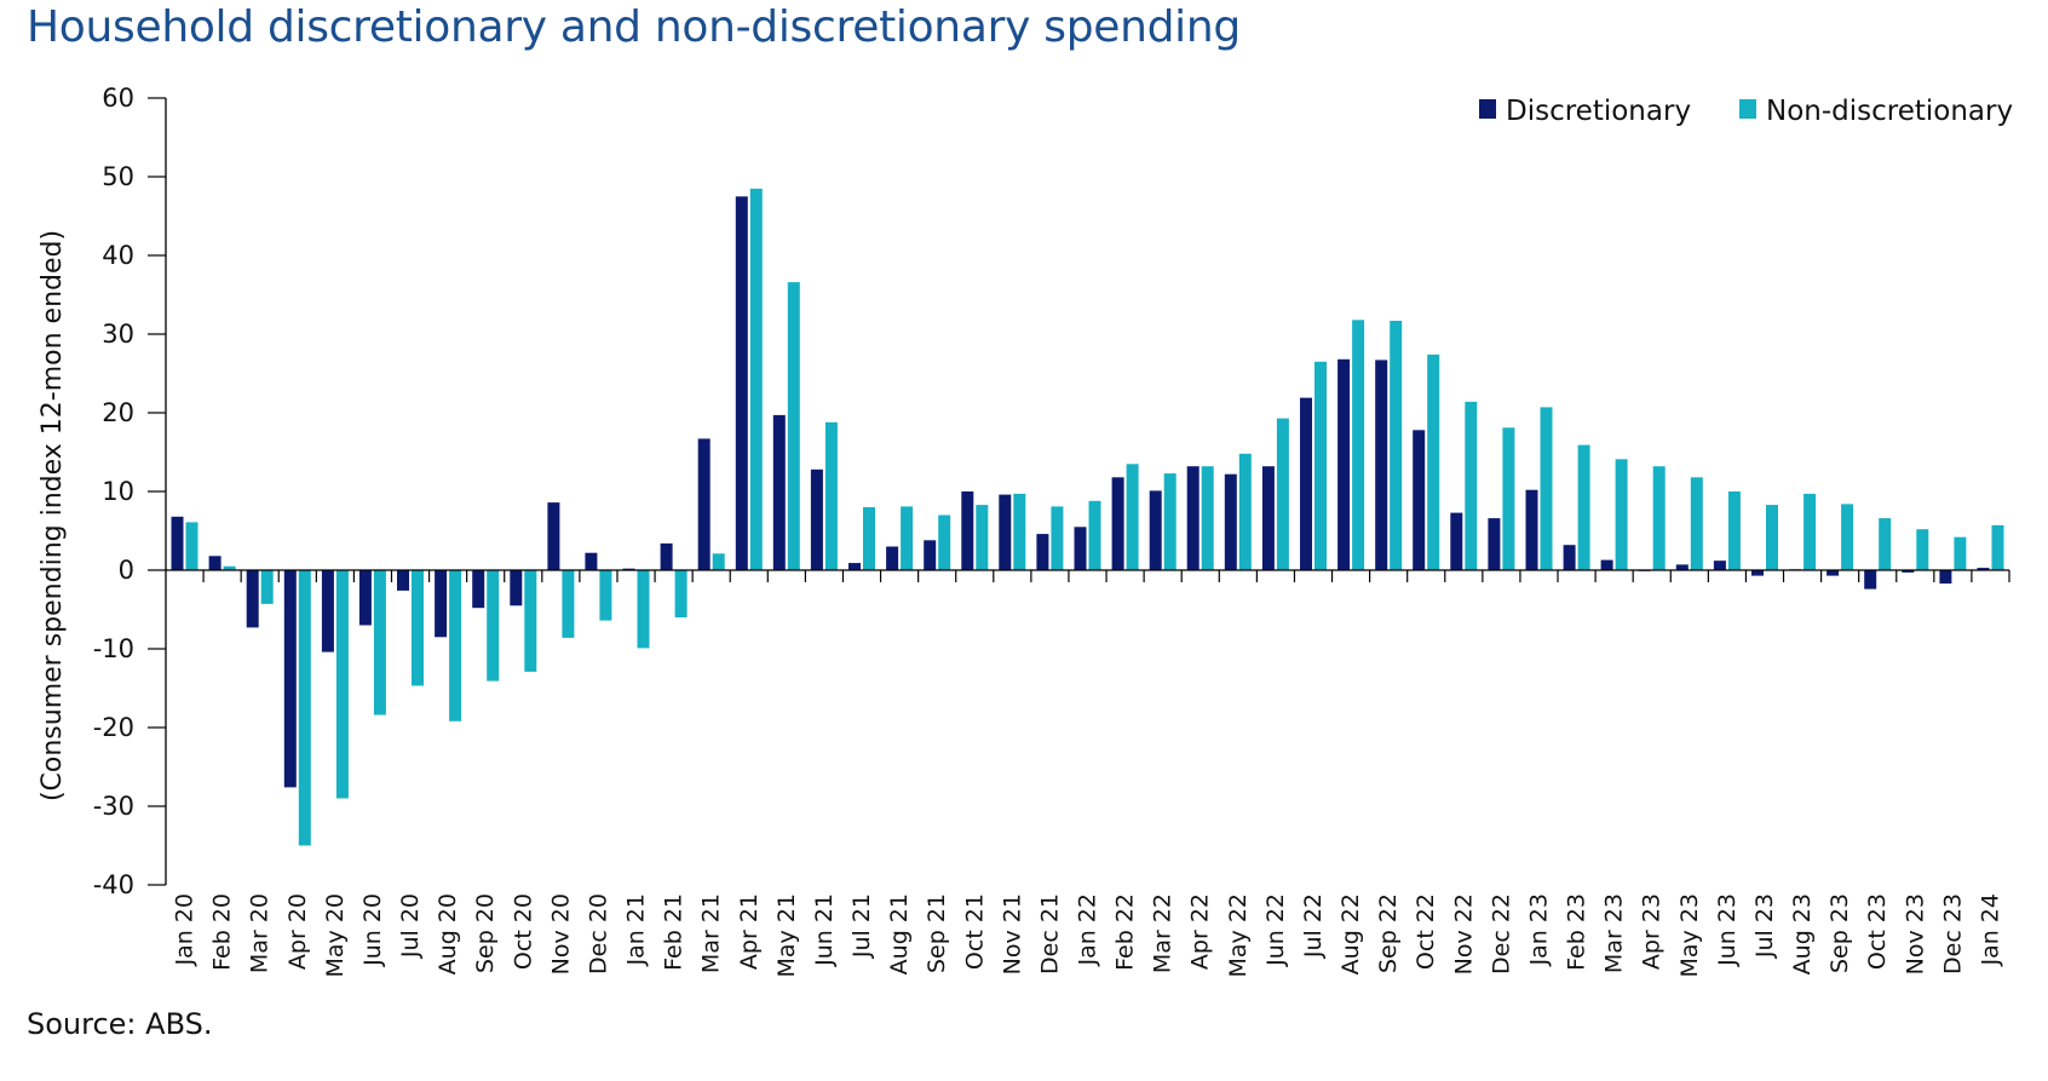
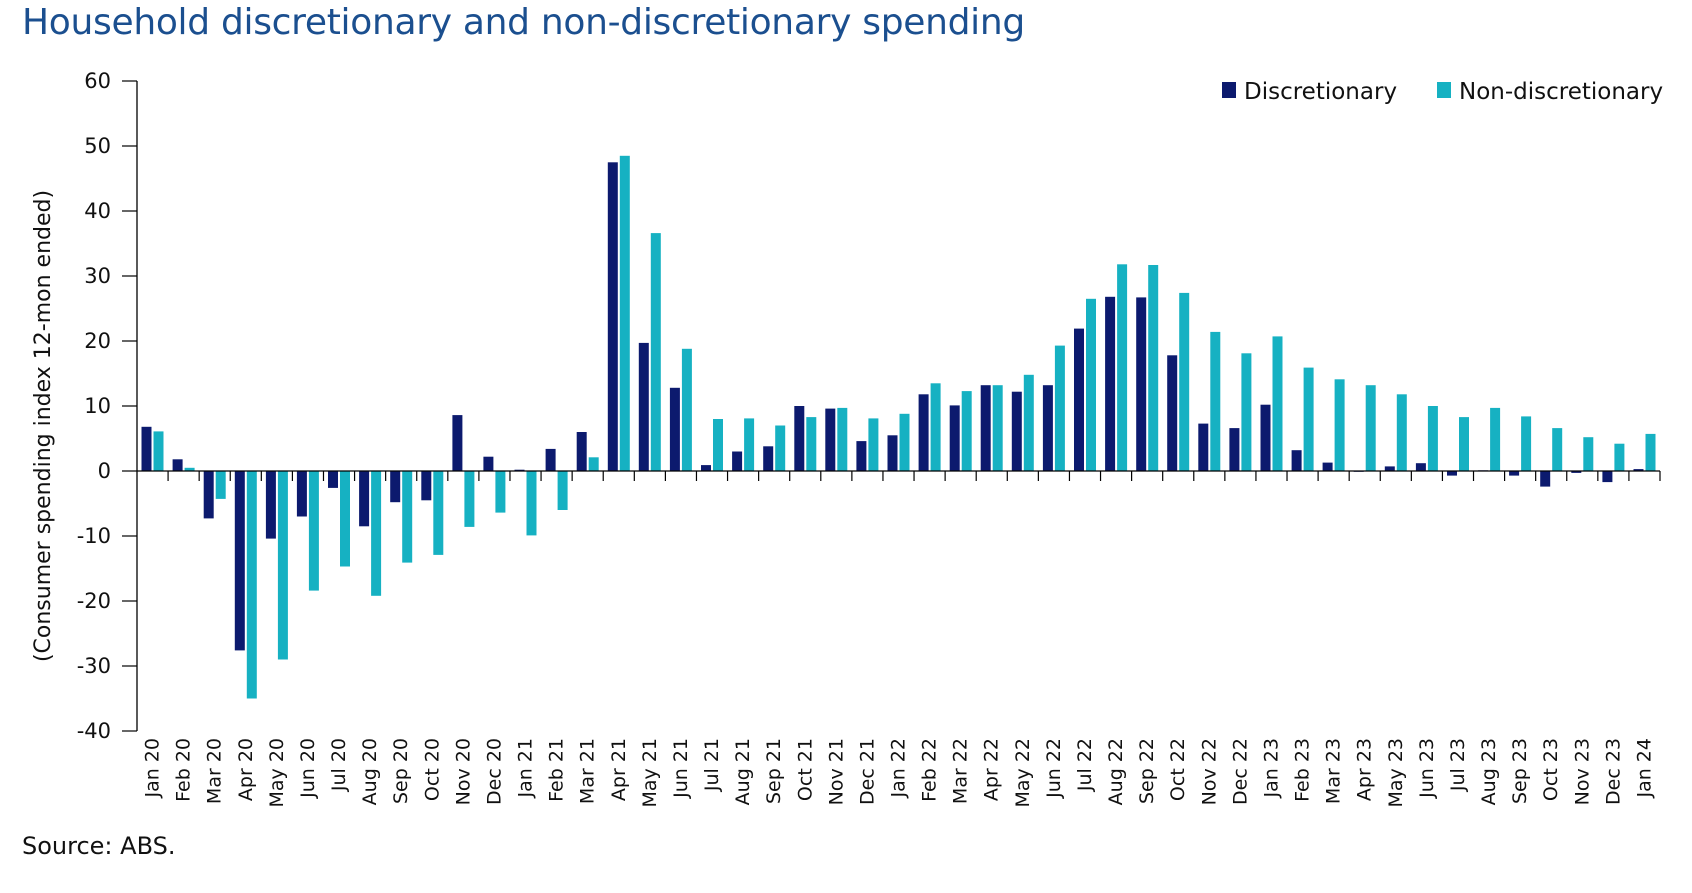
Discretionary/Mar 21: 17 -> 6
